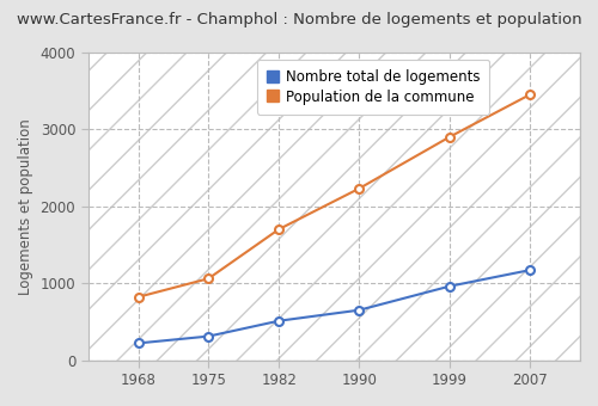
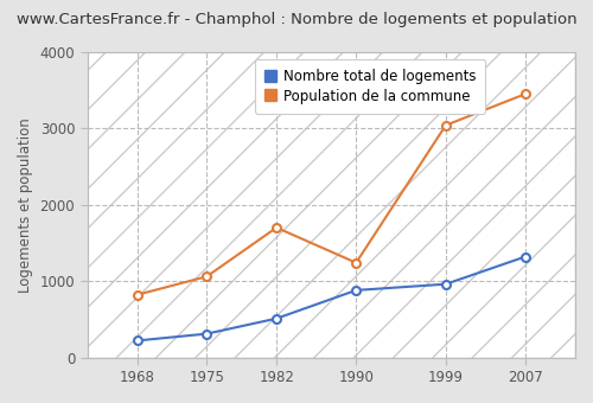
Nombre total de logements/1990: 650 -> 880
Population de la commune/1990: 2230 -> 1240
Population de la commune/1999: 2900 -> 3040
Nombre total de logements/2007: 1170 -> 1320
